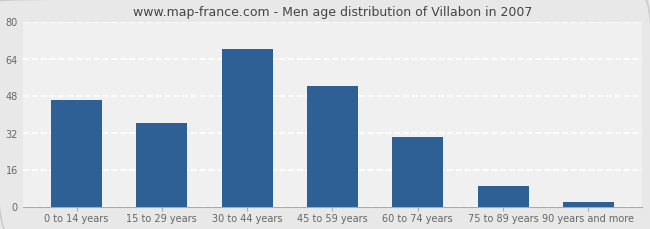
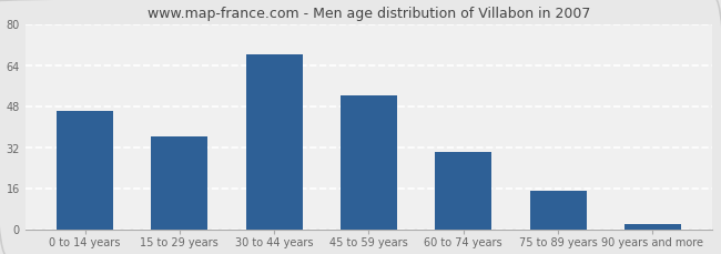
75 to 89 years: 9 -> 15
